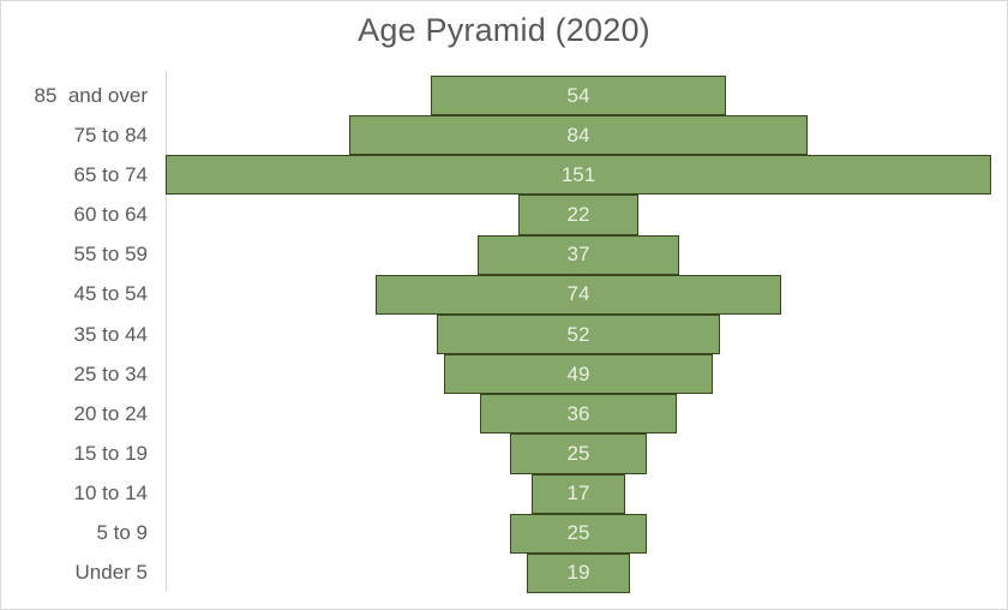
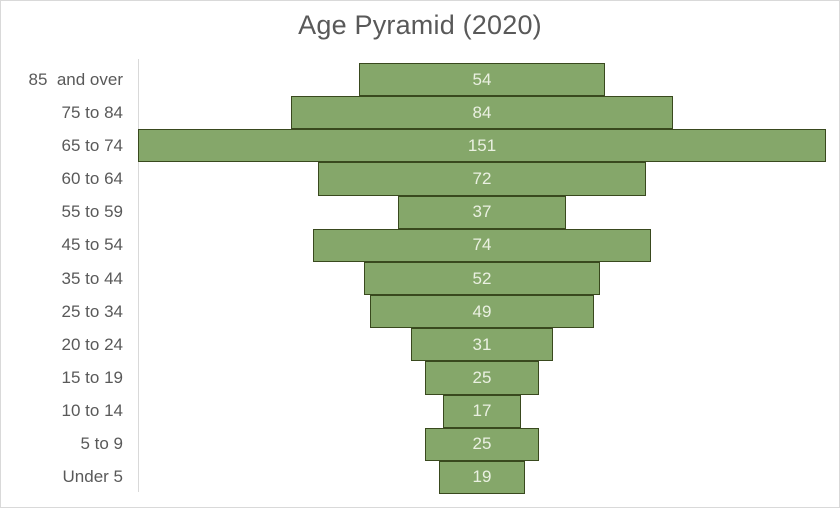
60 to 64: 22 -> 72
20 to 24: 36 -> 31
